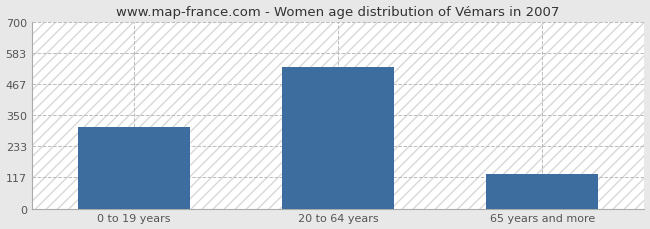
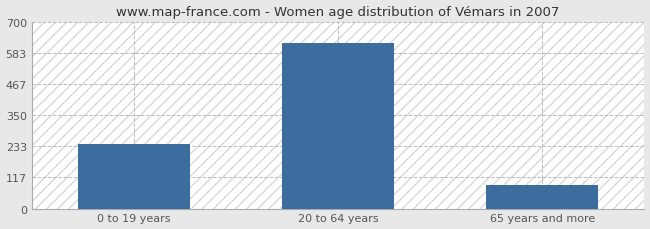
0 to 19 years: 305 -> 243
20 to 64 years: 530 -> 621
65 years and more: 130 -> 90
